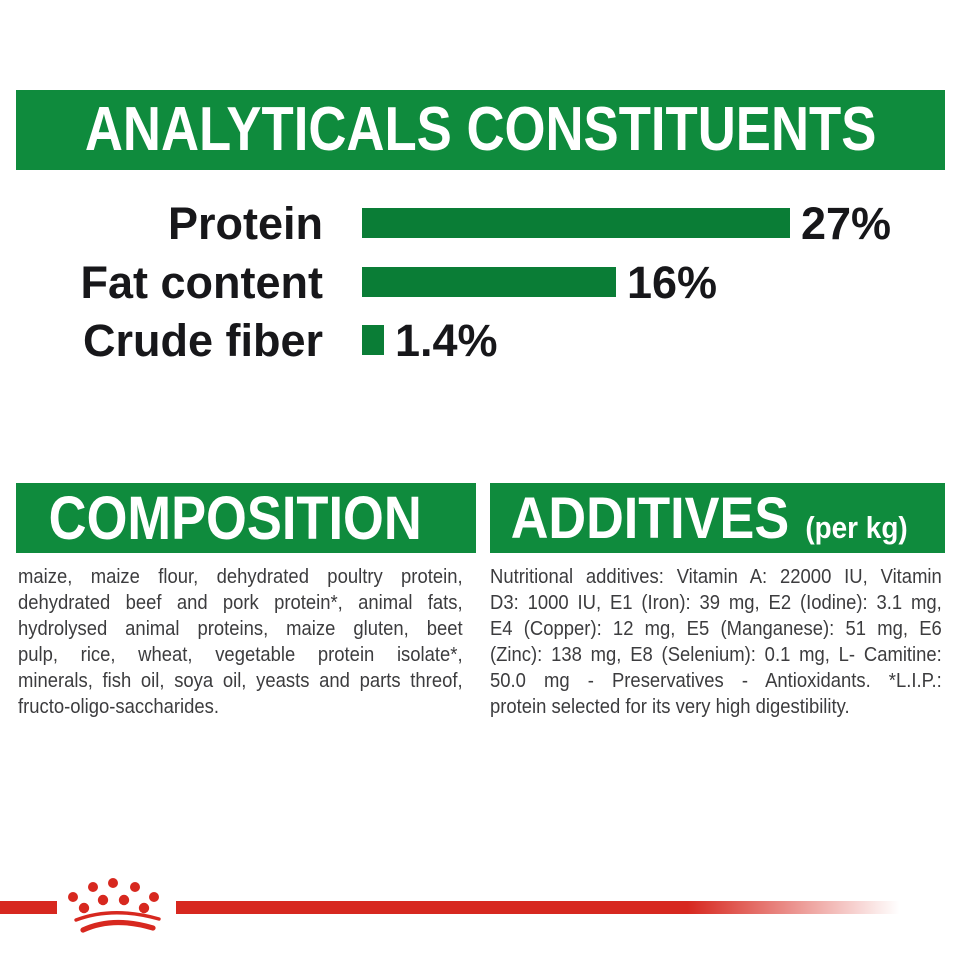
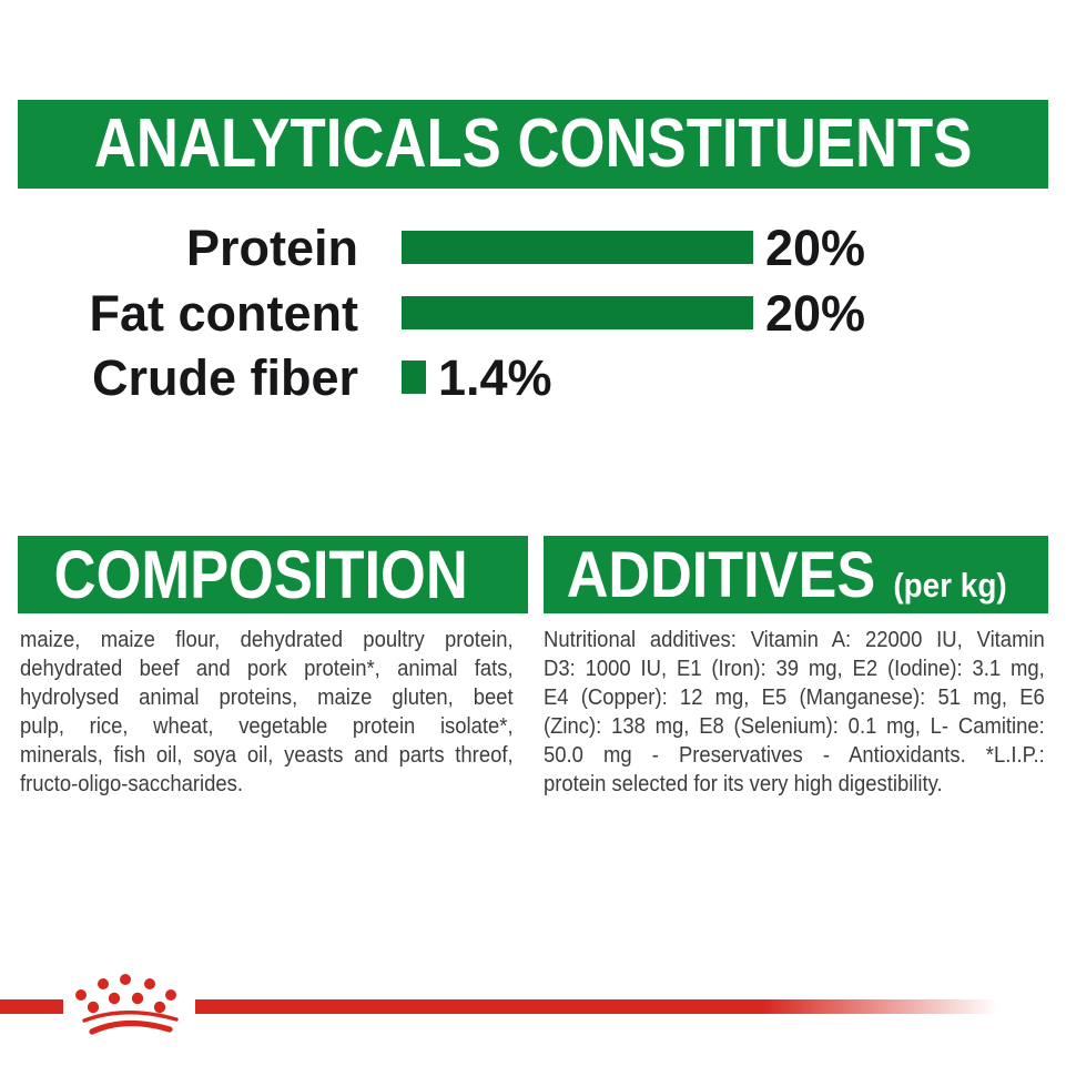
Protein: 27% -> 20%
Fat content: 16% -> 20%
